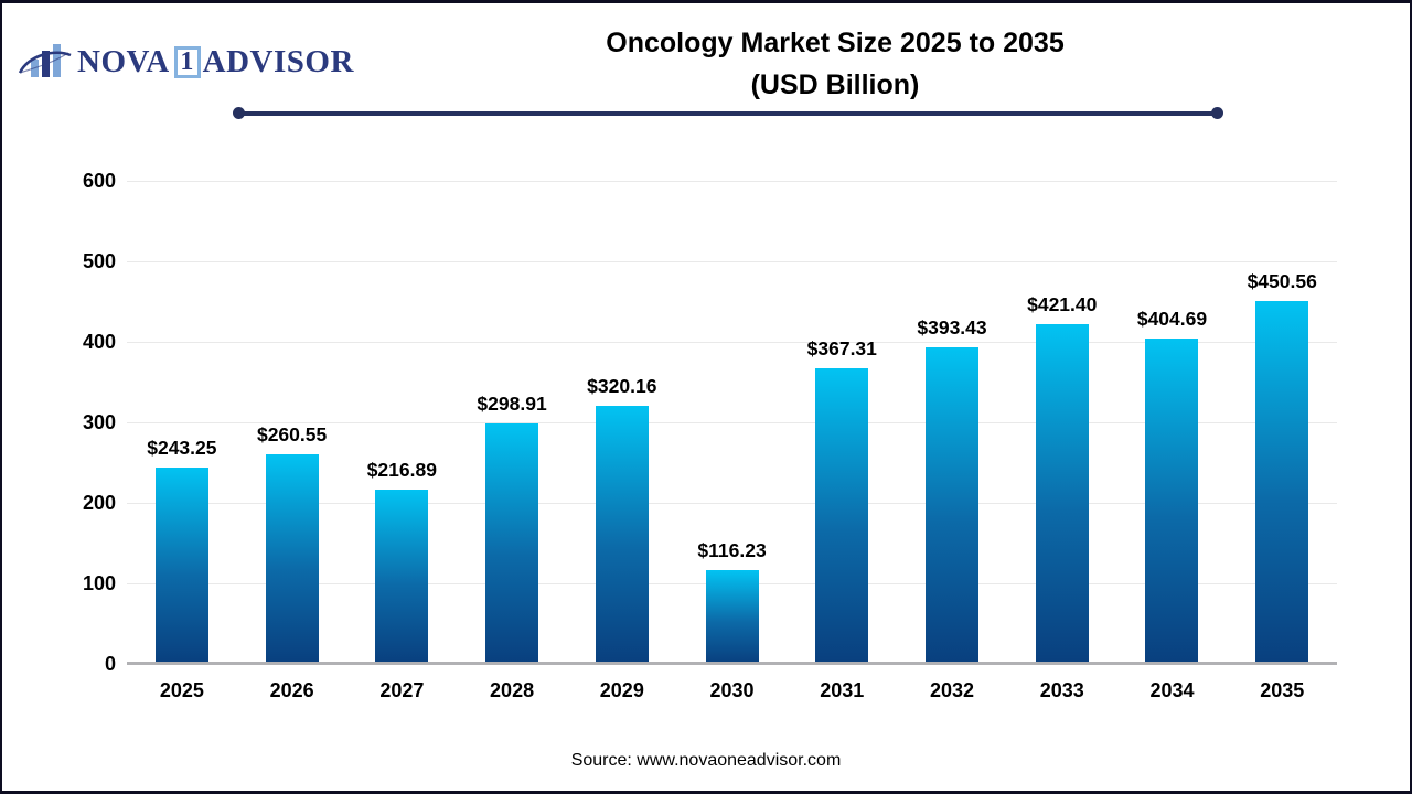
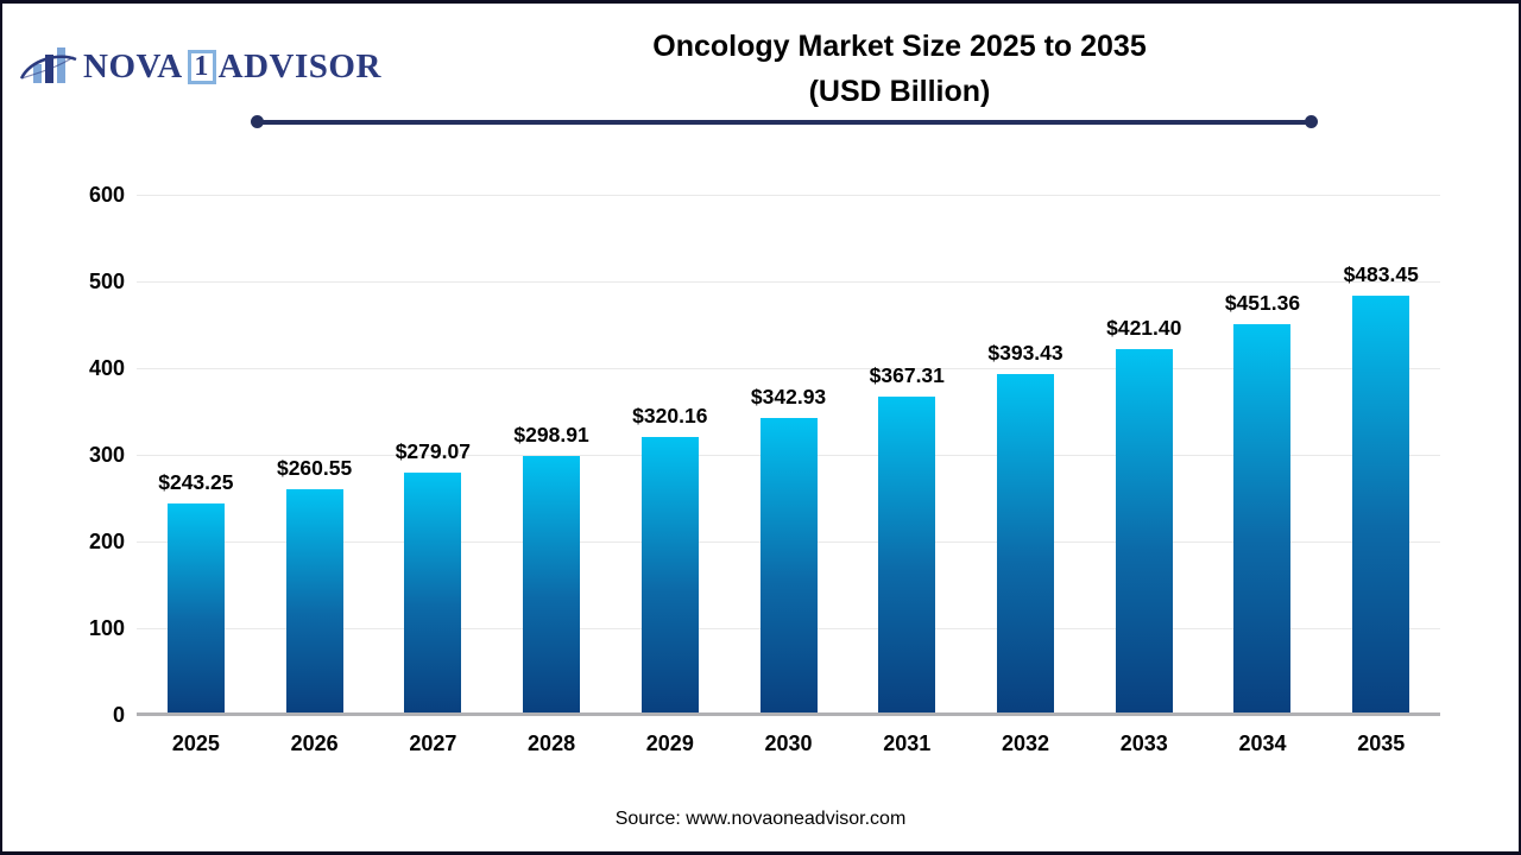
2027: $216.89 -> $279.07
2030: $116.23 -> $342.93
2034: $404.69 -> $451.36
2035: $450.56 -> $483.45
